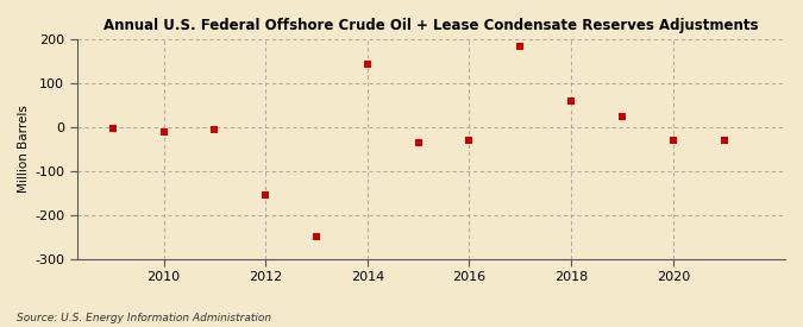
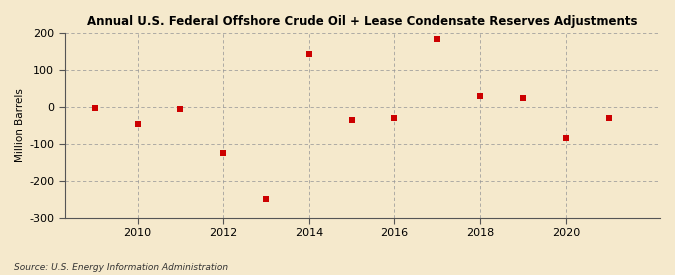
2010: -10 -> -45
2012: -155 -> -125
2018: 60 -> 30
2020: -30 -> -85
